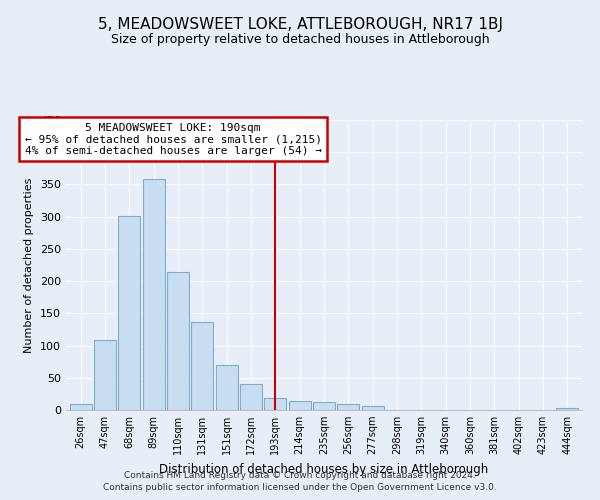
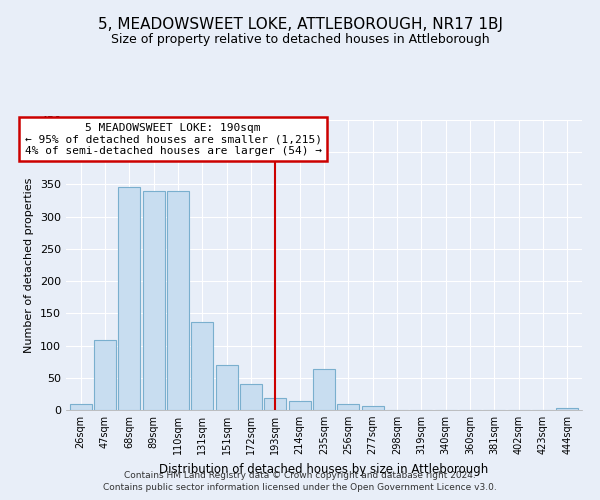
68sqm: 301 -> 346
89sqm: 358 -> 340
110sqm: 214 -> 340
235sqm: 13 -> 64
